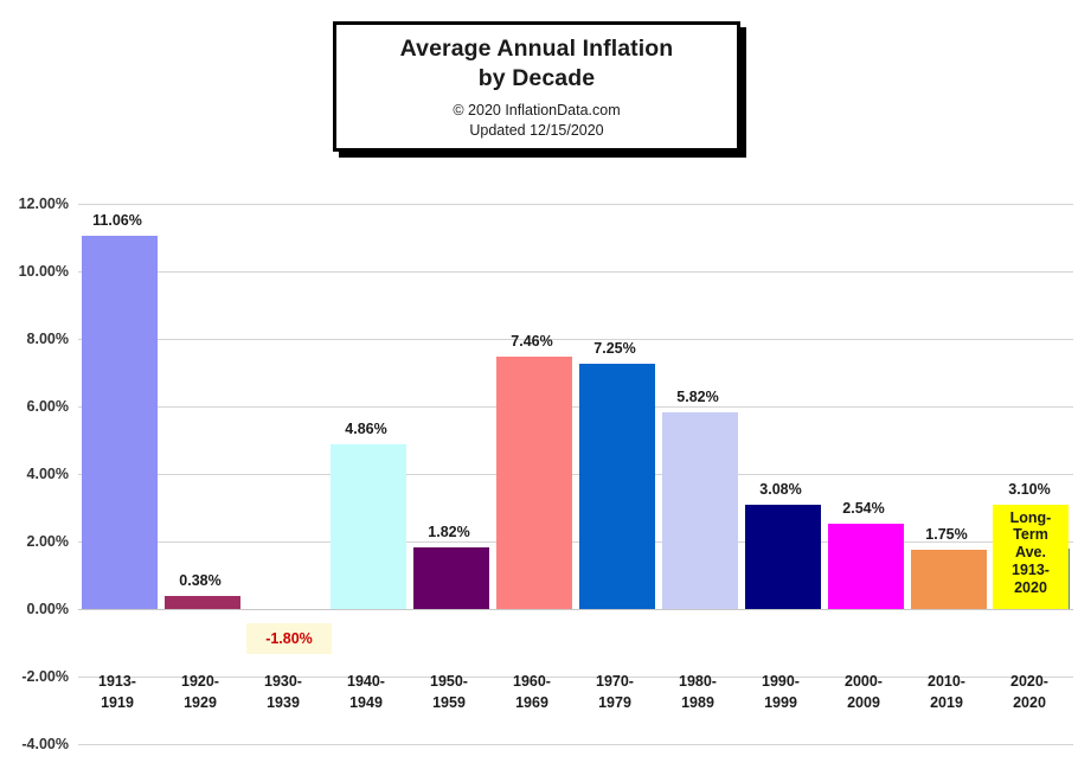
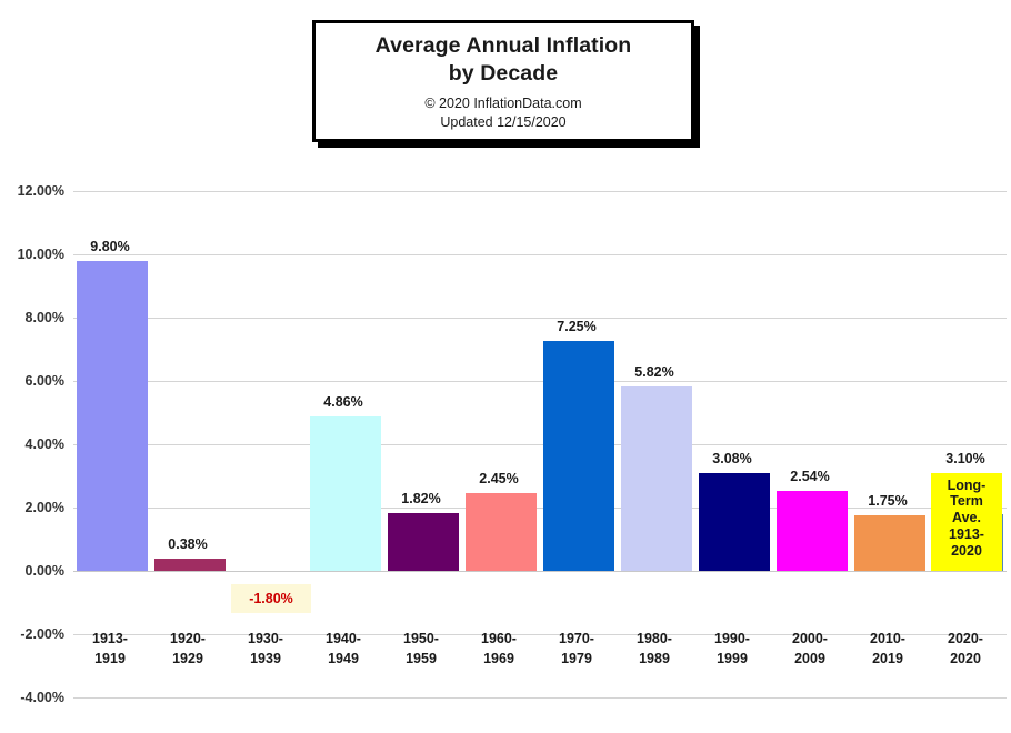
1913-1919: 11.06% -> 9.80%
1960-1969: 7.46% -> 2.45%
